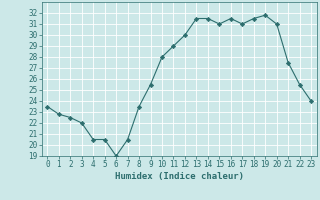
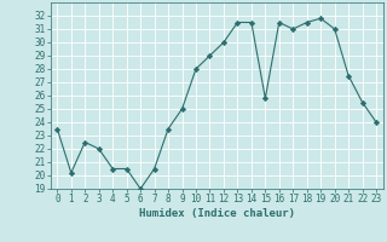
1: 22.8 -> 20.2
9: 25.5 -> 25.0
15: 31.0 -> 25.8
